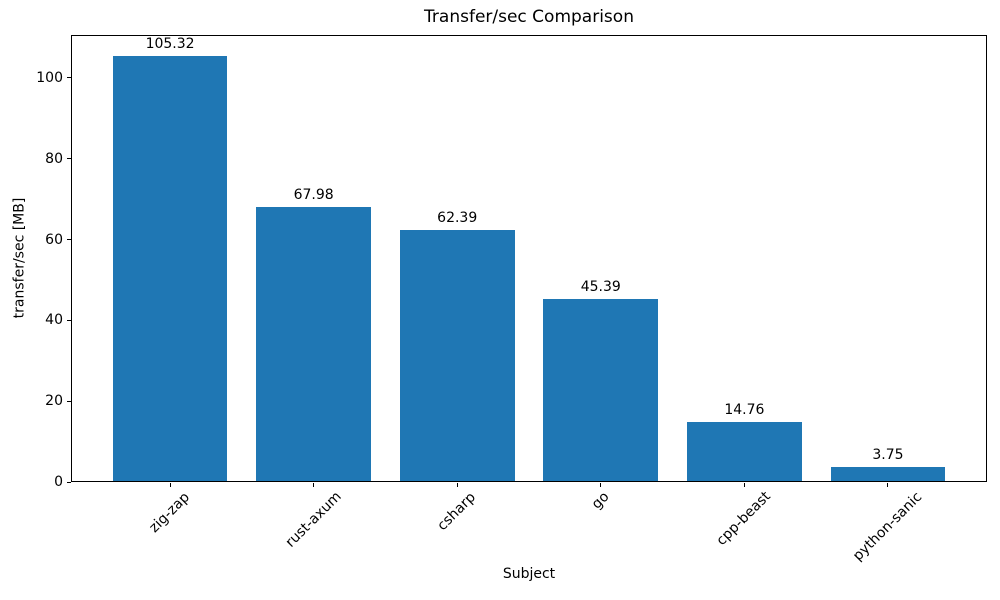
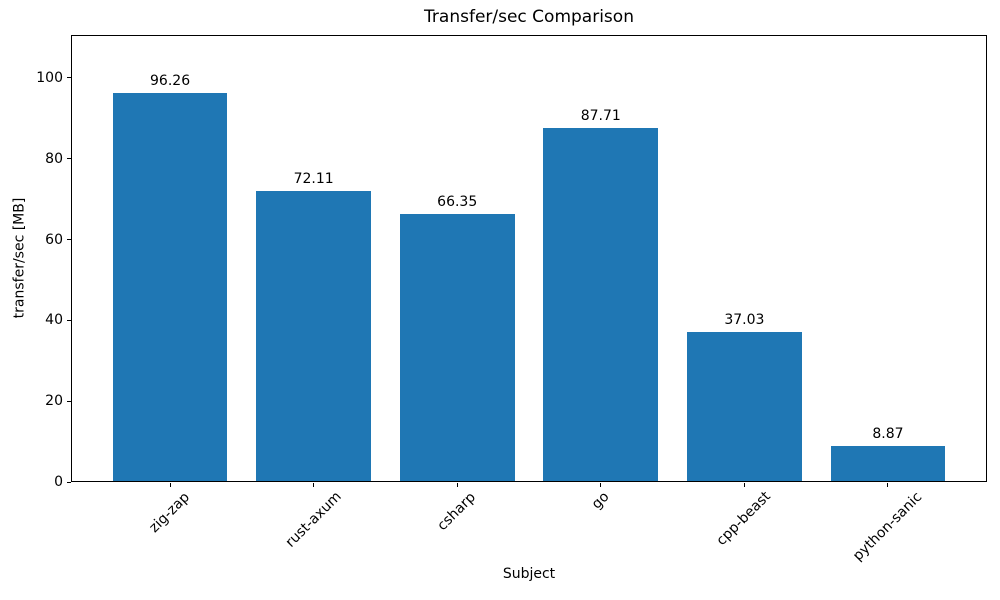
zig-zap: 105.32 -> 96.26
rust-axum: 67.98 -> 72.11
csharp: 62.39 -> 66.35
go: 45.39 -> 87.71
cpp-beast: 14.76 -> 37.03
python-sanic: 3.75 -> 8.87
